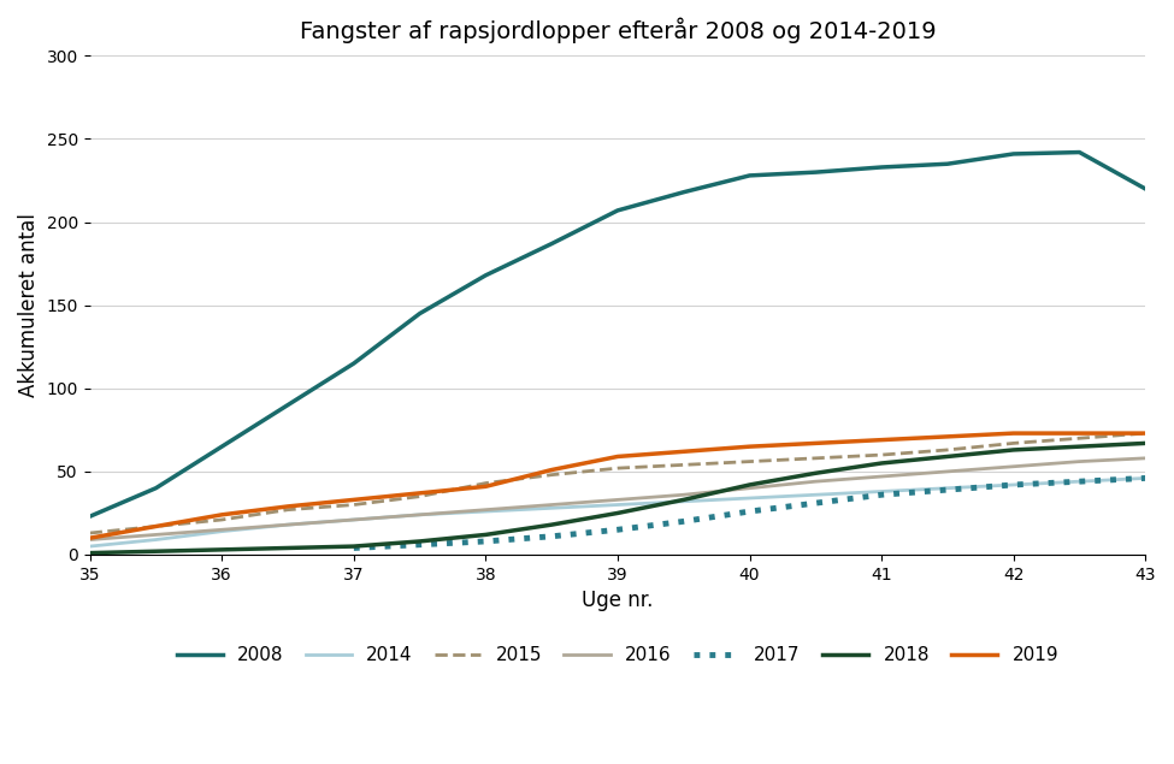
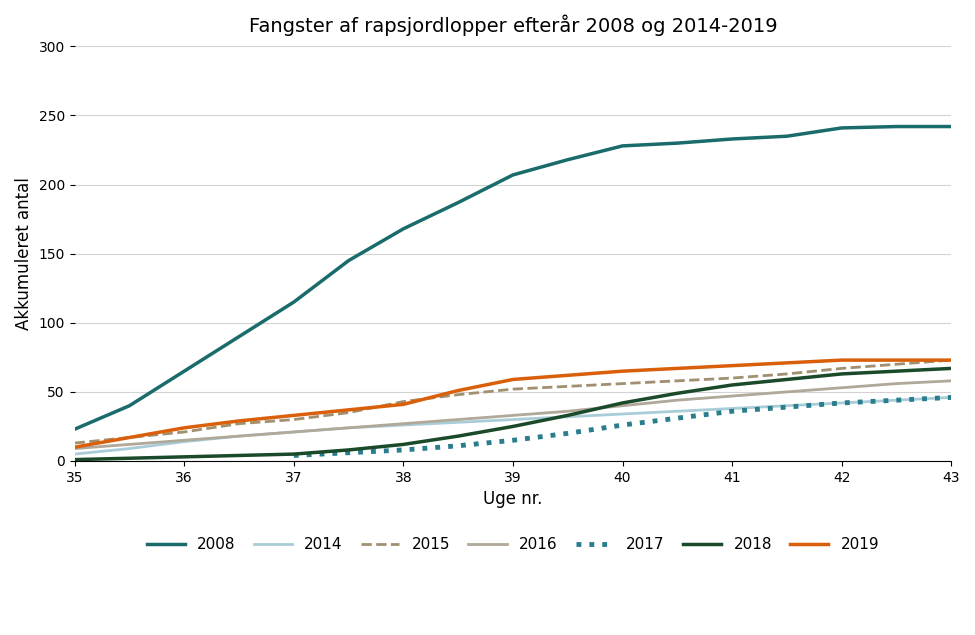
2008/43: 220 -> 242
